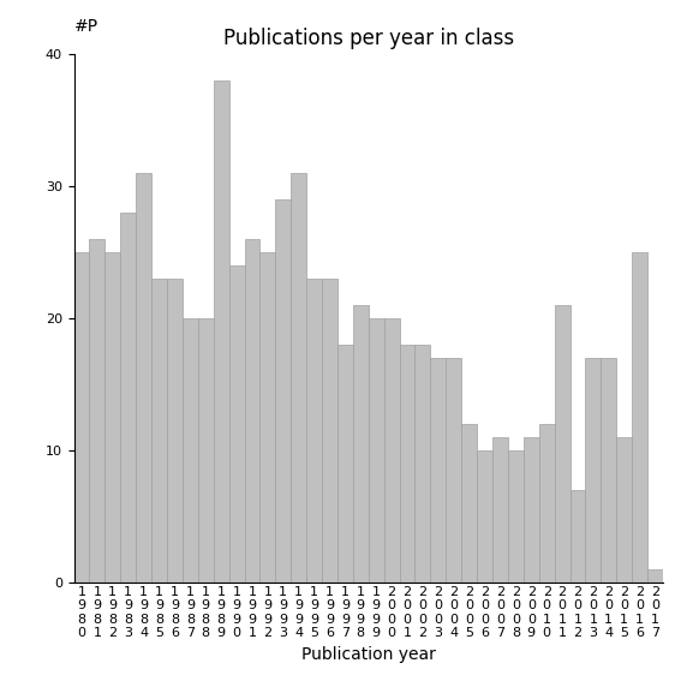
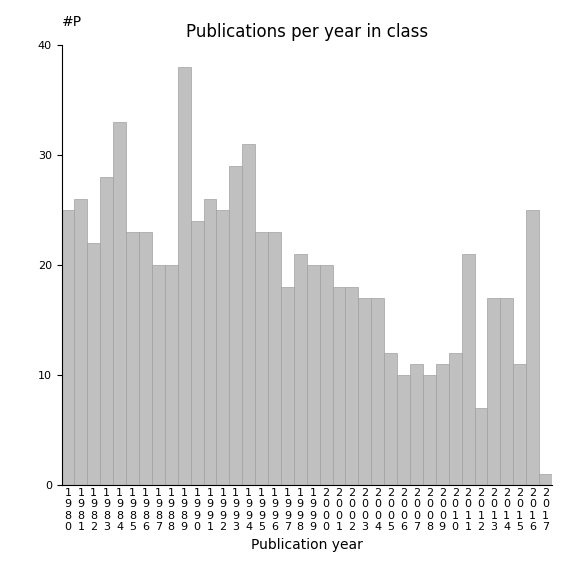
1 9 8 2: 25 -> 22
1 9 8 4: 31 -> 33
